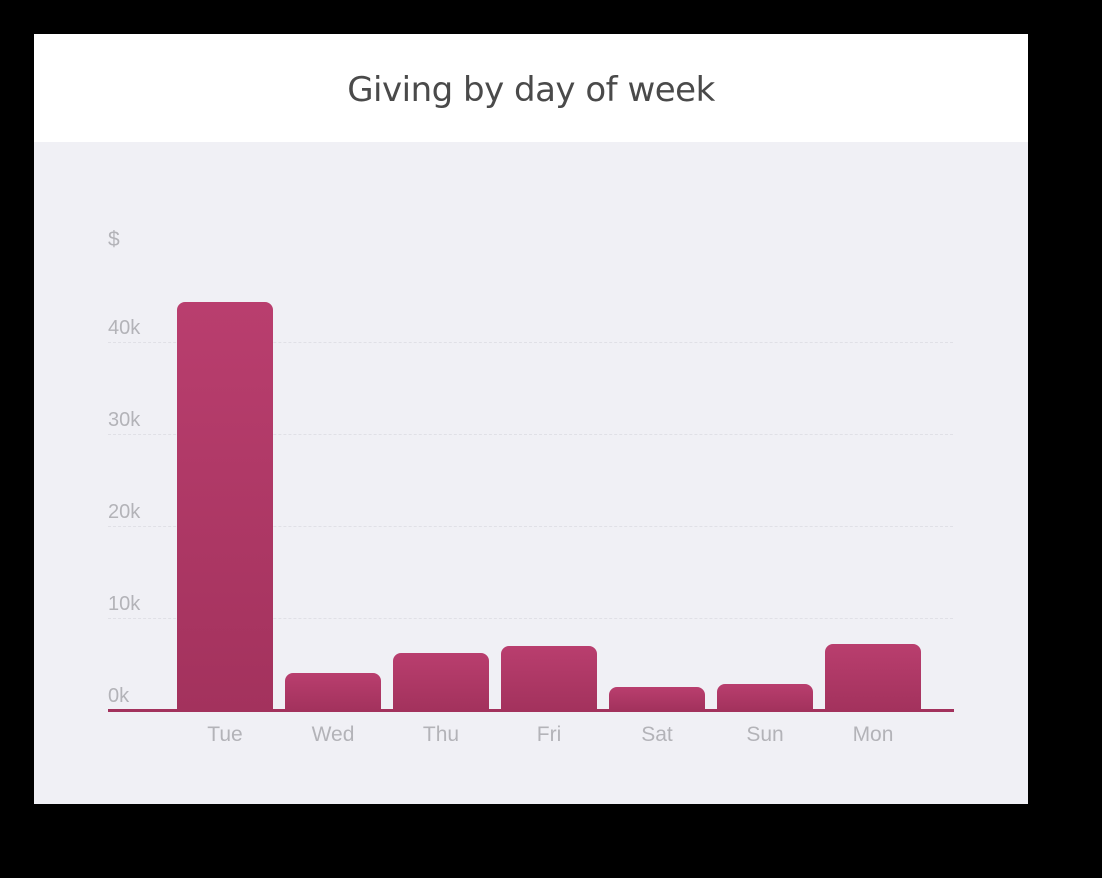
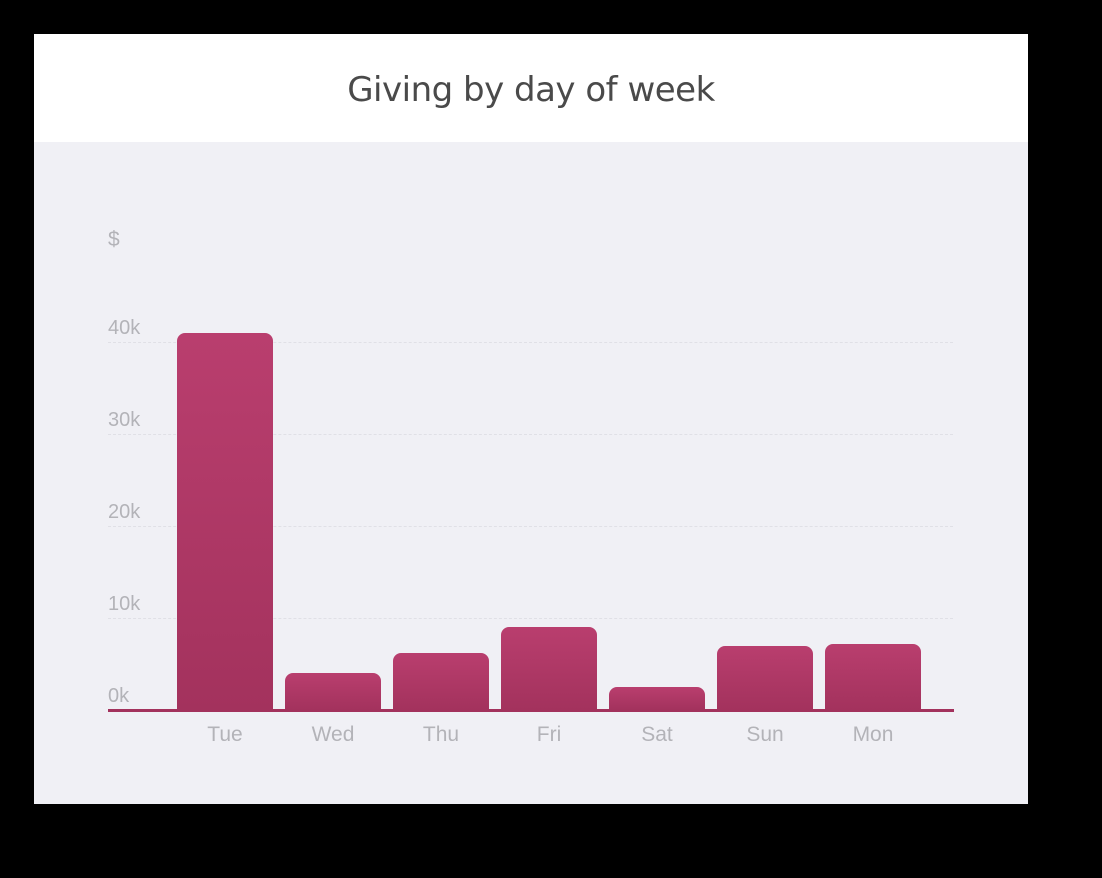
Tue: 44k -> 41k
Fri: 7k -> 9k
Sun: 3k -> 7k
